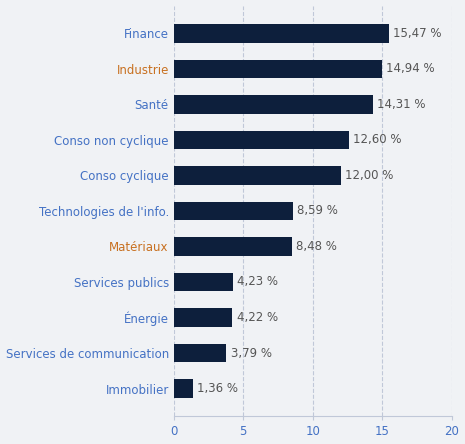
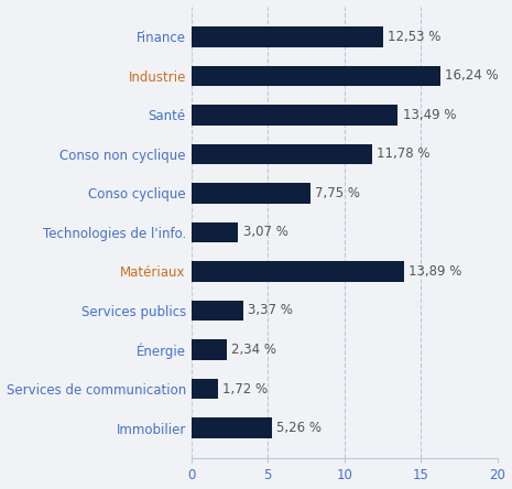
Finance: 15,47 -> 12,53
Industrie: 14,94 -> 16,24
Santé: 14,31 -> 13,49
Conso non cyclique: 12,60 -> 11,78
Conso cyclique: 12,00 -> 7,75
Technologies de l'info.: 8,59 -> 3,07
Matériaux: 8,48 -> 13,89
Services publics: 4,23 -> 3,37
Énergie: 4,22 -> 2,34
Services de communication: 3,79 -> 1,72
Immobilier: 1,36 -> 5,26
